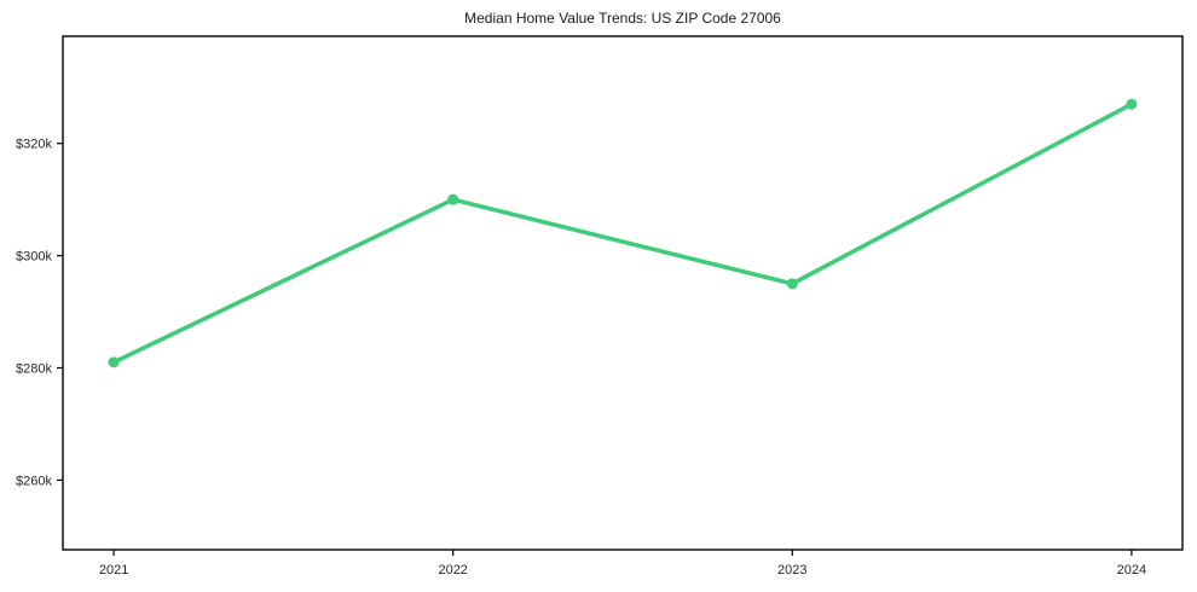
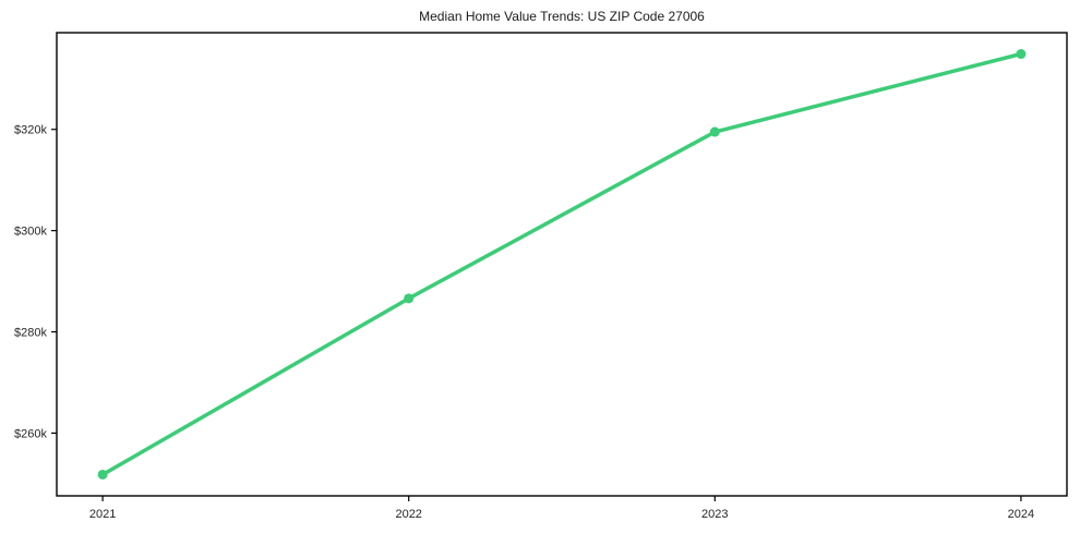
2021: $281k -> $252k
2022: $310k -> $287k
2023: $295k -> $320k
2024: $327k -> $335k
